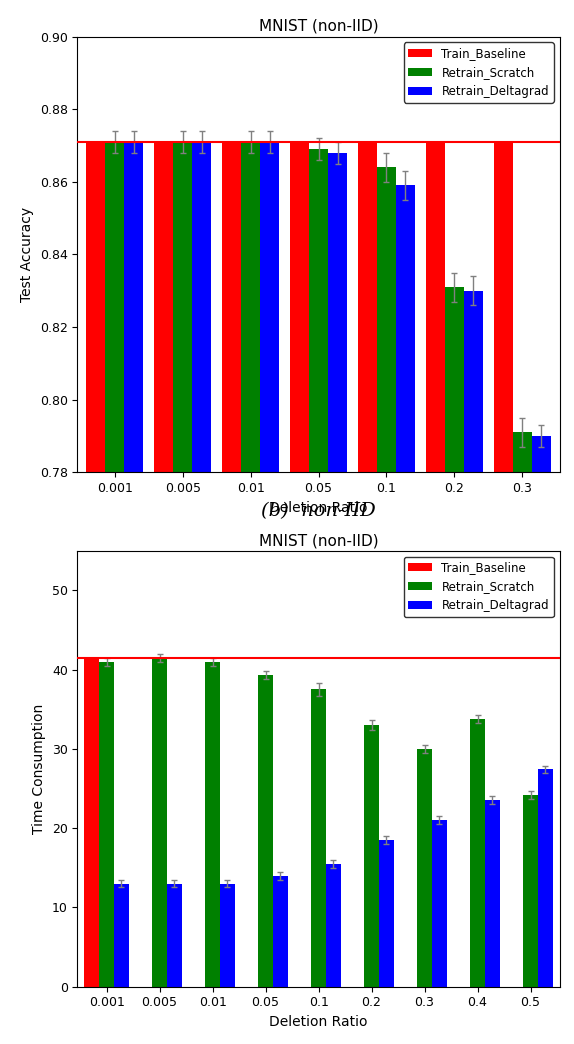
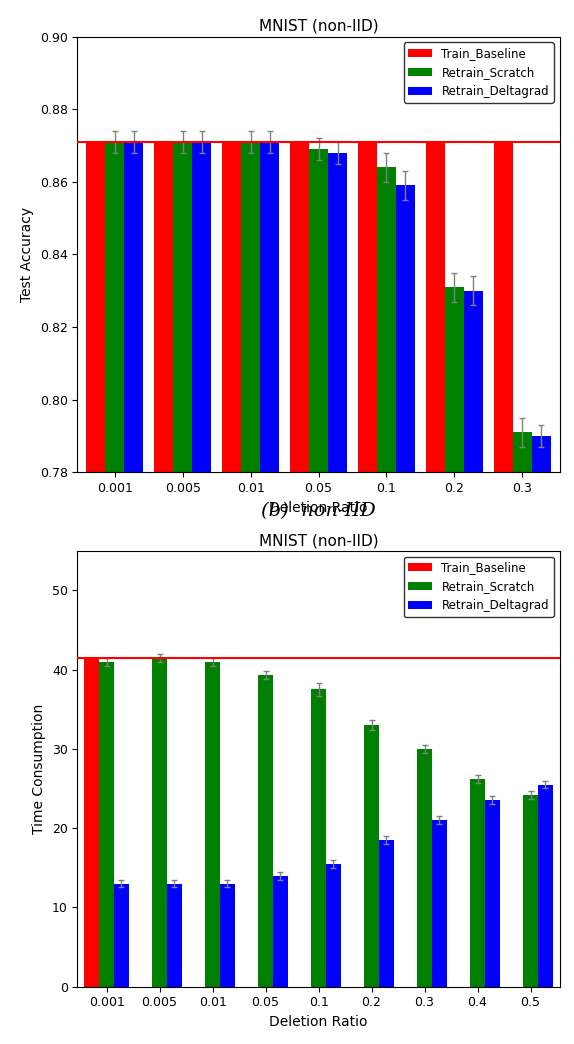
Retrain_Scratch/0.4: 33.8 -> 26.2
Retrain_Deltagrad/0.5: 27.4 -> 25.5
